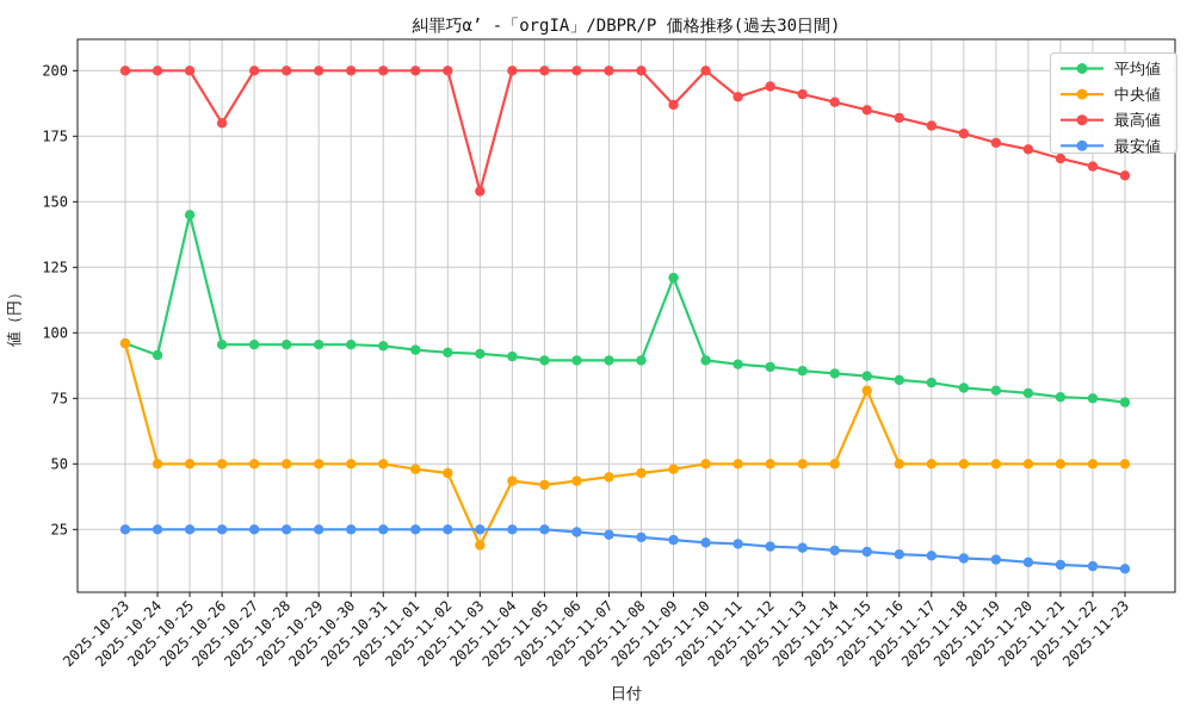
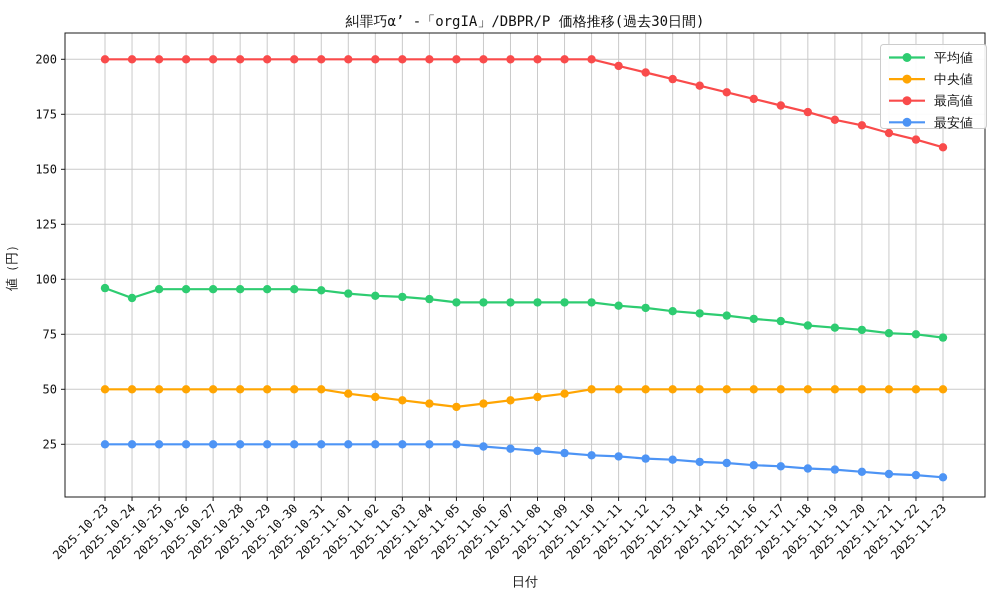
中央値/2025-10-23: 96 -> 50
平均値/2025-10-25: 145 -> 96
最高値/2025-10-26: 180 -> 200
中央値/2025-11-03: 19 -> 45
最高値/2025-11-03: 154 -> 200
平均値/2025-11-09: 121 -> 90
最高値/2025-11-09: 187 -> 200
最高値/2025-11-11: 190 -> 197
中央値/2025-11-15: 78 -> 50
